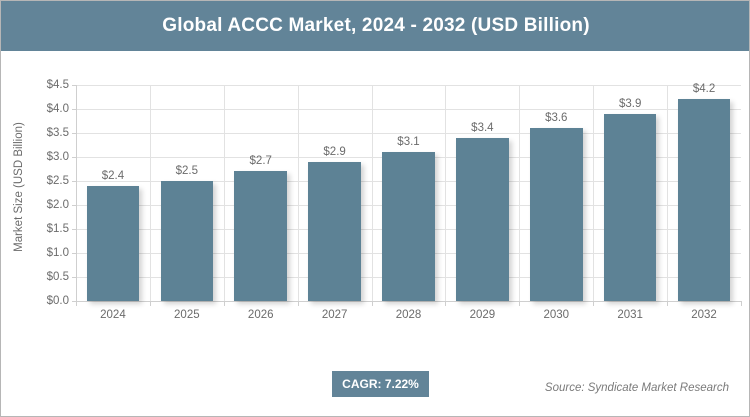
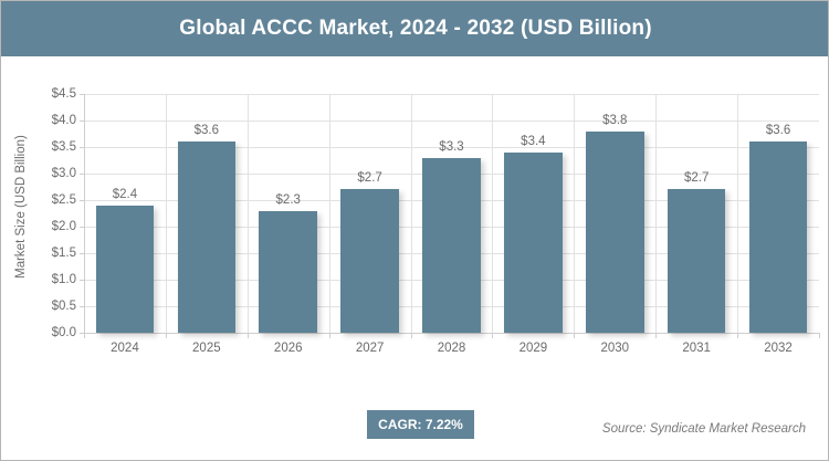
2025: $2.5 -> $3.6
2026: $2.7 -> $2.3
2027: $2.9 -> $2.7
2028: $3.1 -> $3.3
2030: $3.6 -> $3.8
2031: $3.9 -> $2.7
2032: $4.2 -> $3.6
